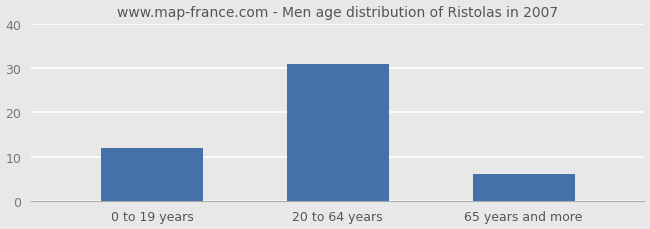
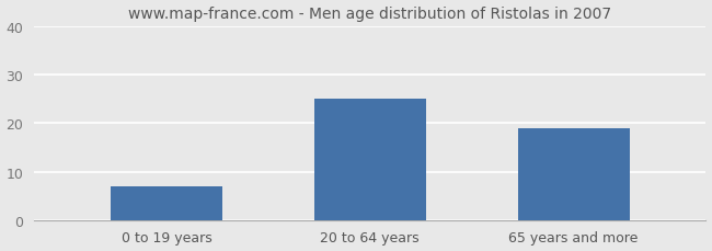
0 to 19 years: 12 -> 7
20 to 64 years: 31 -> 25
65 years and more: 6 -> 19
